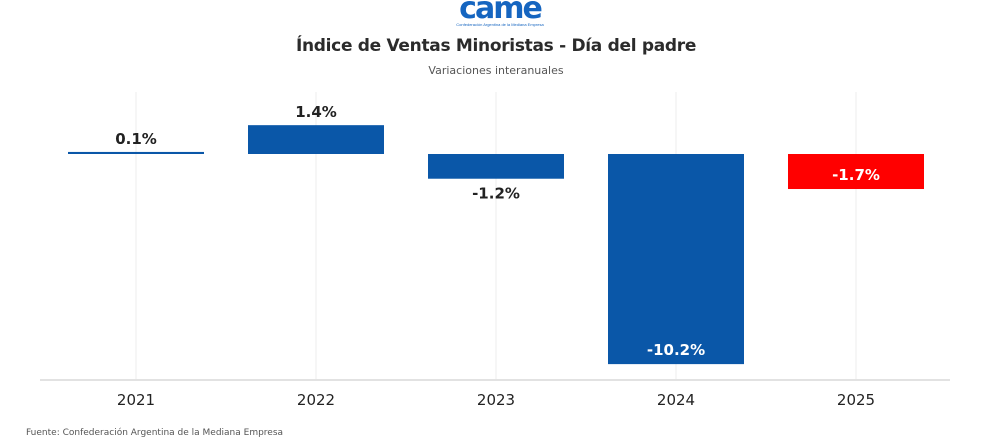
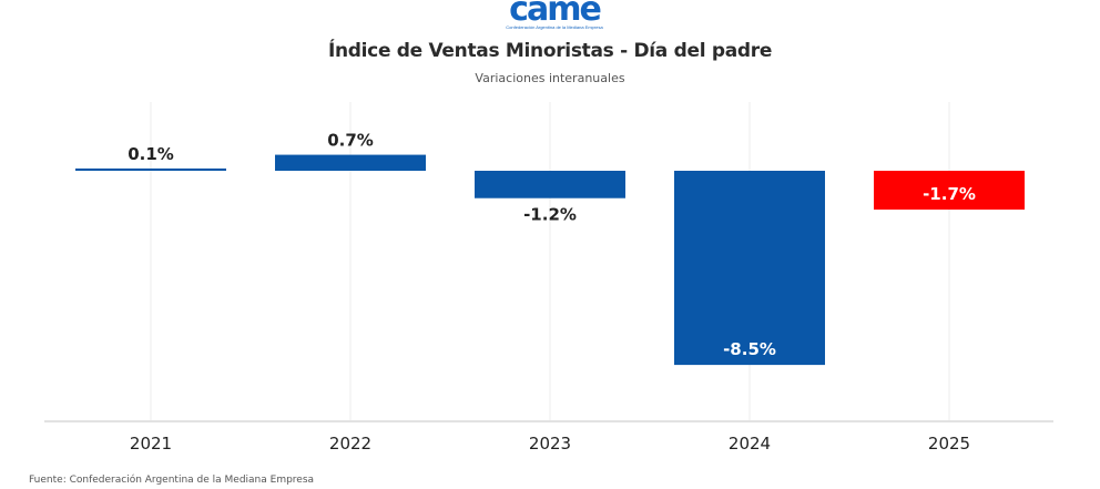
2022: 1.4% -> 0.7%
2024: -10.2% -> -8.5%
